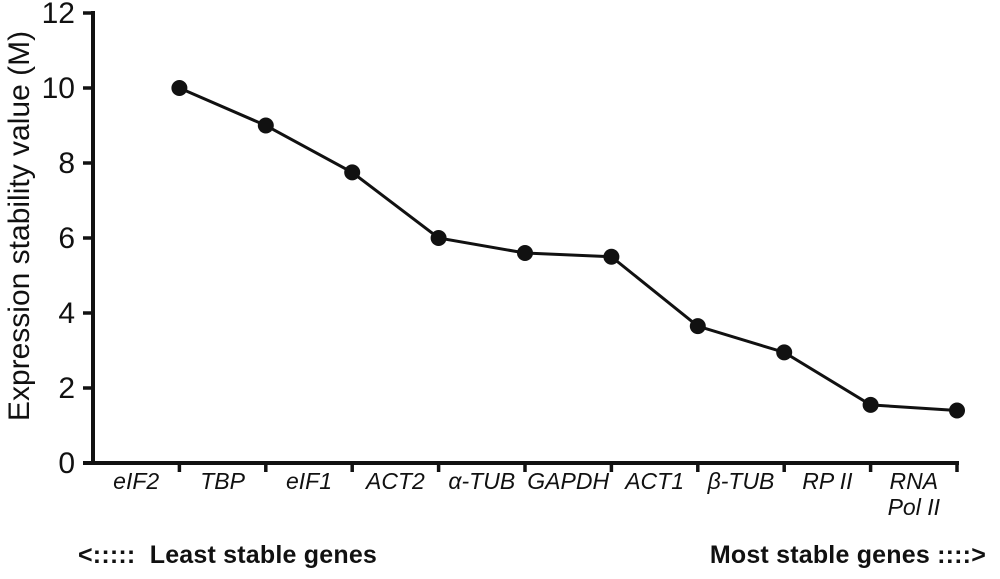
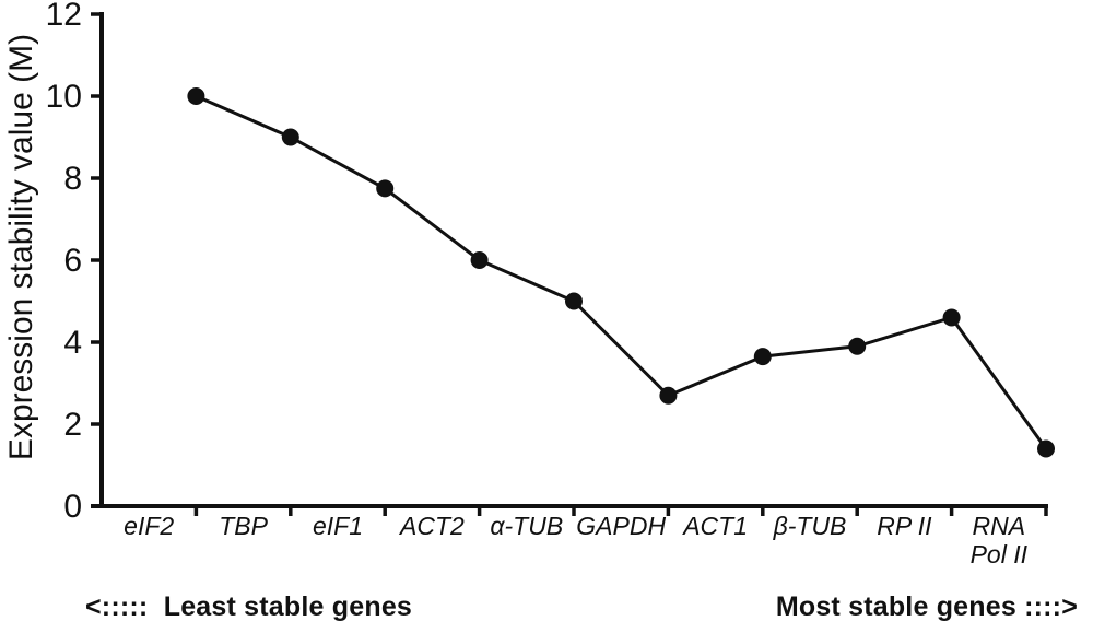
α-TUB: 5.6 -> 5.0
GAPDH: 5.5 -> 2.7
β-TUB: 3.0 -> 3.9
RP II: 1.6 -> 4.6
